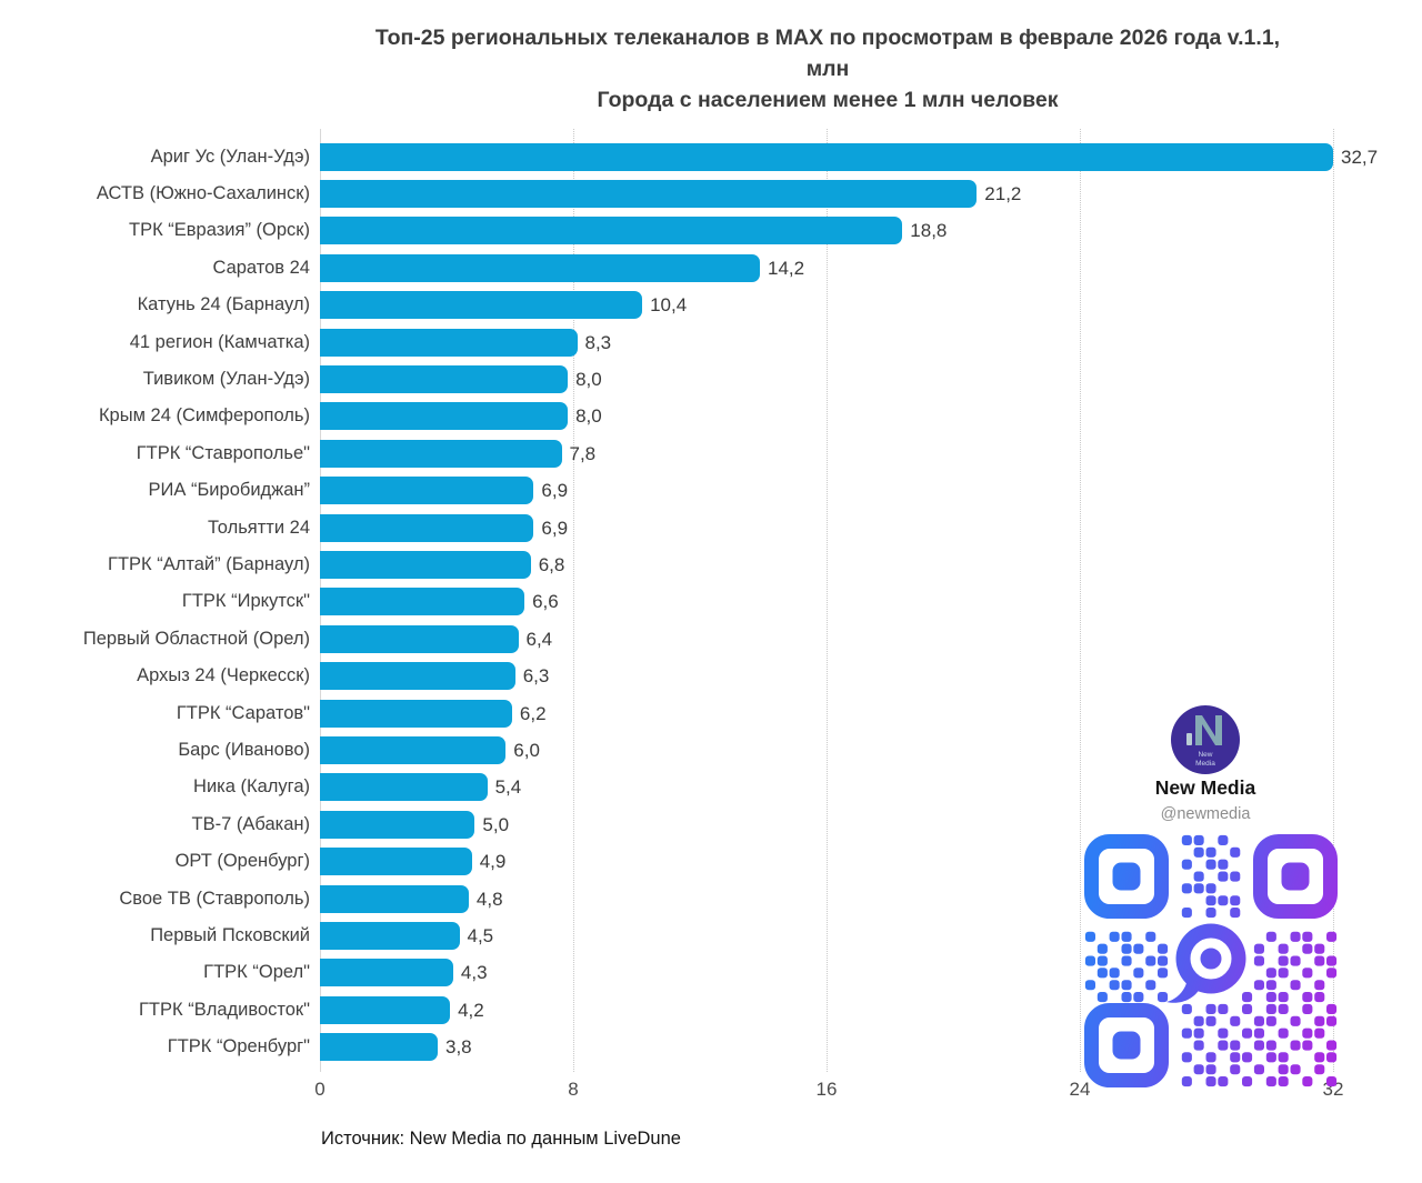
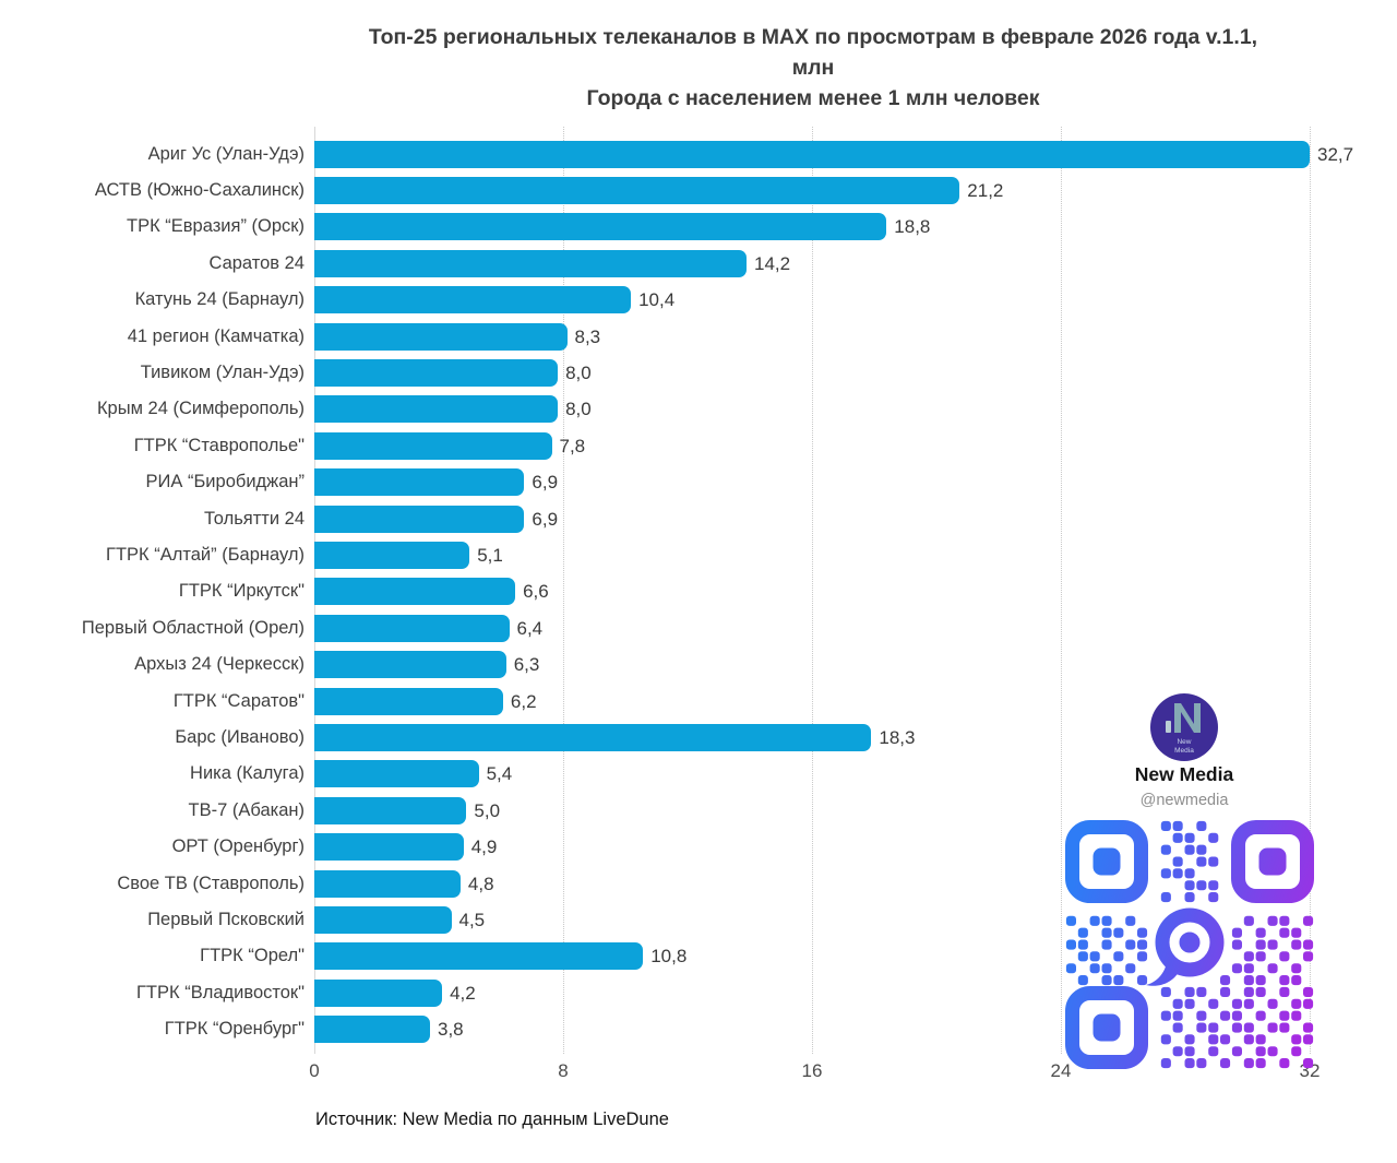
ГТРК “Алтай” (Барнаул): 6,8 -> 5,1
Барс (Иваново): 6,0 -> 18,3
ГТРК “Орел": 4,3 -> 10,8
